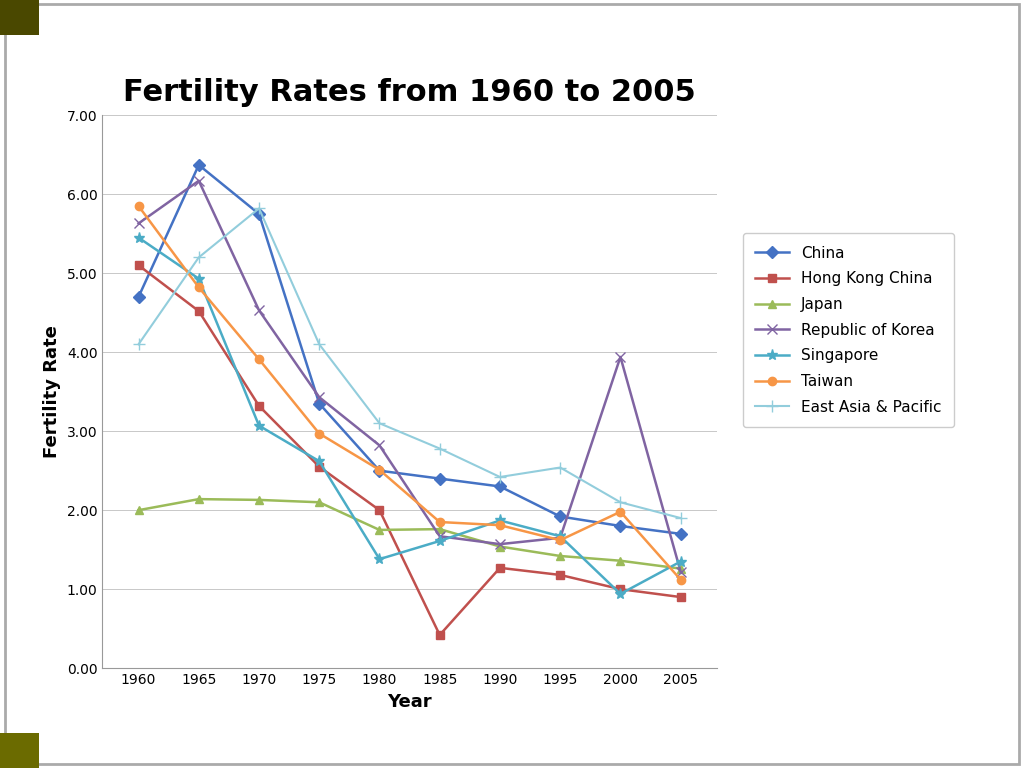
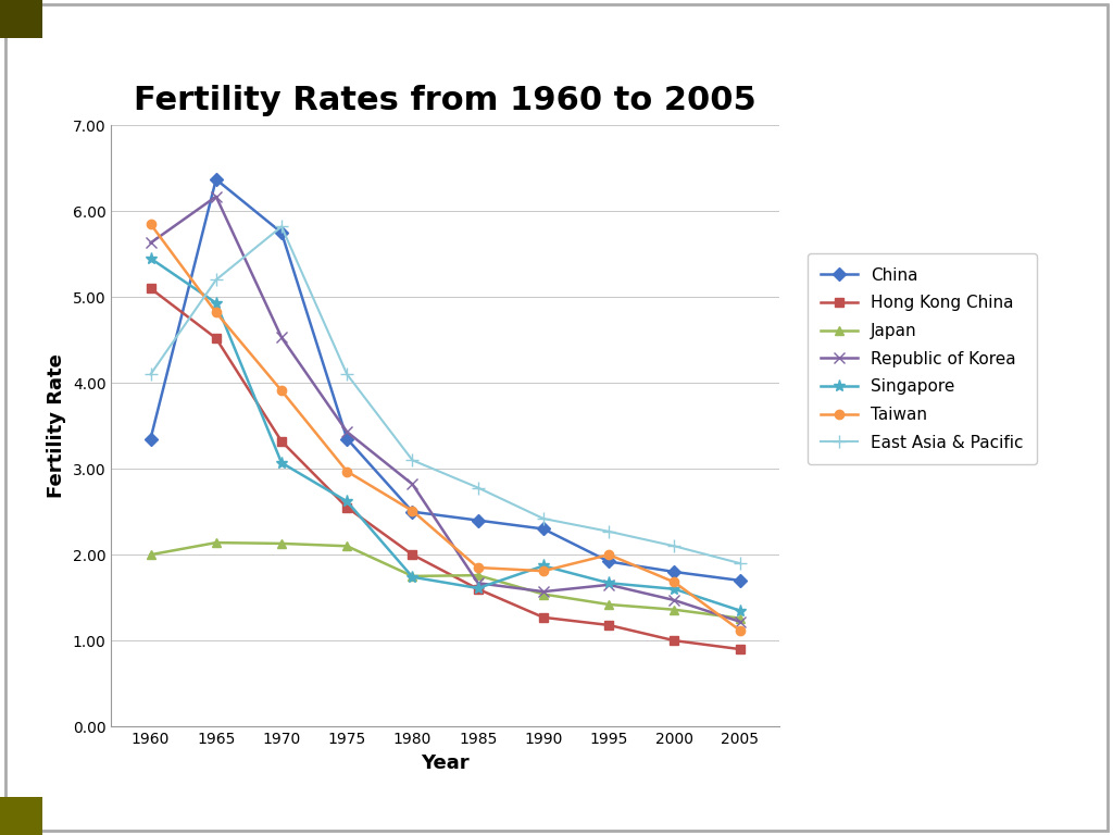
China/1960: 4.70 -> 3.35
Singapore/1980: 1.38 -> 1.74
Hong Kong China/1985: 0.42 -> 1.60
Taiwan/1995: 1.62 -> 2.00
East Asia & Pacific/1995: 2.54 -> 2.27
Republic of Korea/2000: 3.94 -> 1.47
Singapore/2000: 0.94 -> 1.60
Taiwan/2000: 1.98 -> 1.68
